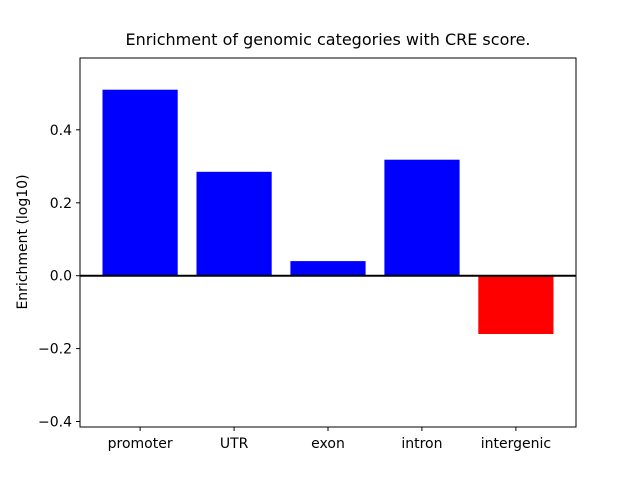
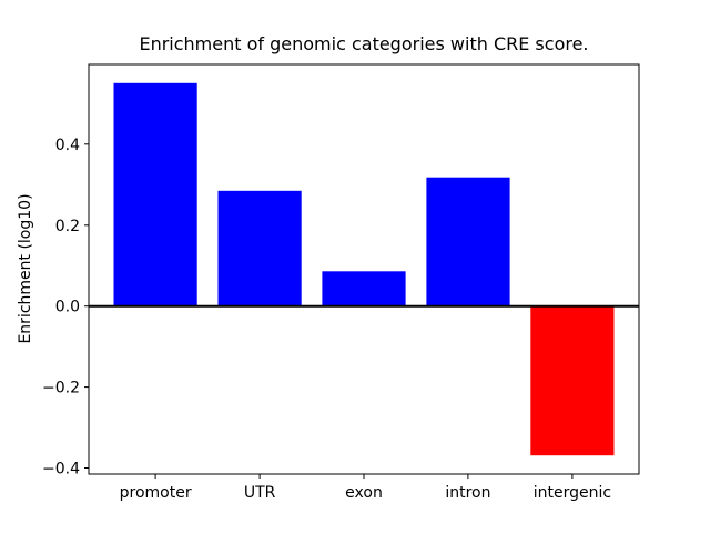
promoter: 0.51 -> 0.55
exon: 0.04 -> 0.09
intergenic: -0.16 -> -0.37
